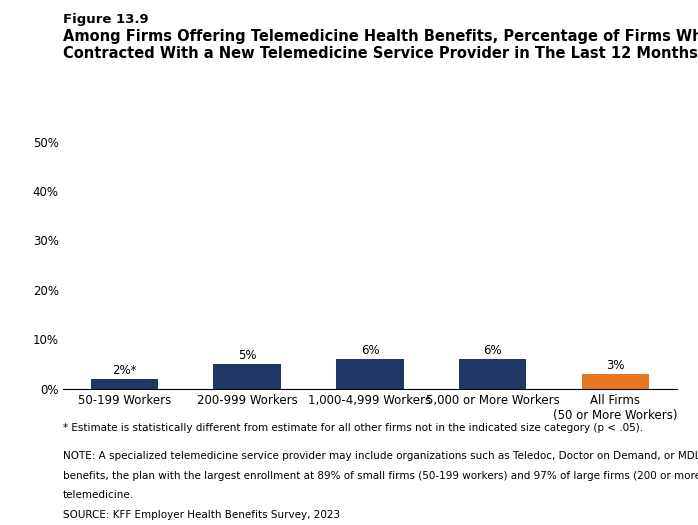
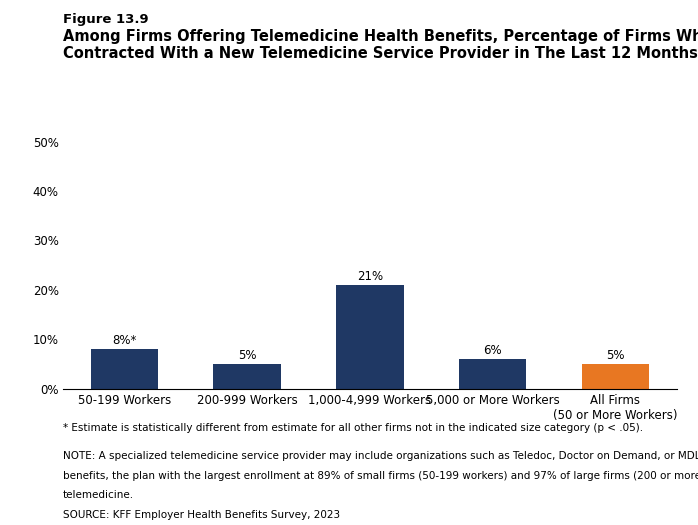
50-199 Workers: 2%* -> 8%*
1,000-4,999 Workers: 6% -> 21%
All Firms (50 or More Workers): 3% -> 5%
